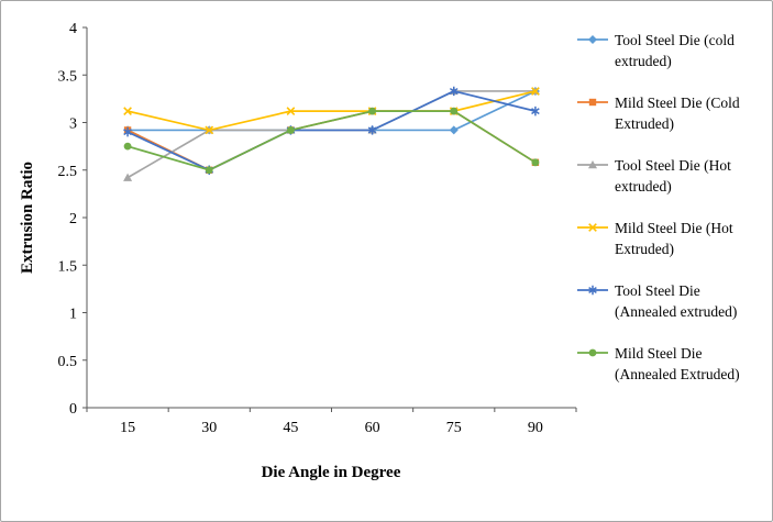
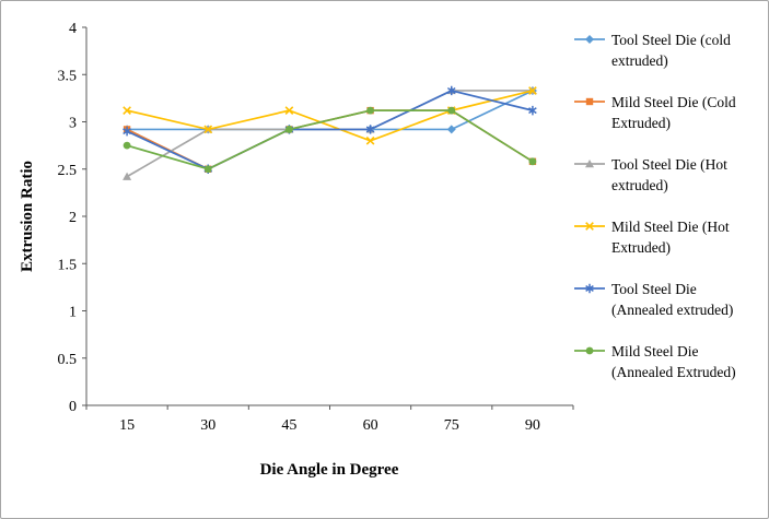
Mild Steel Die (Hot Extruded)/60: 3.1 -> 2.8
